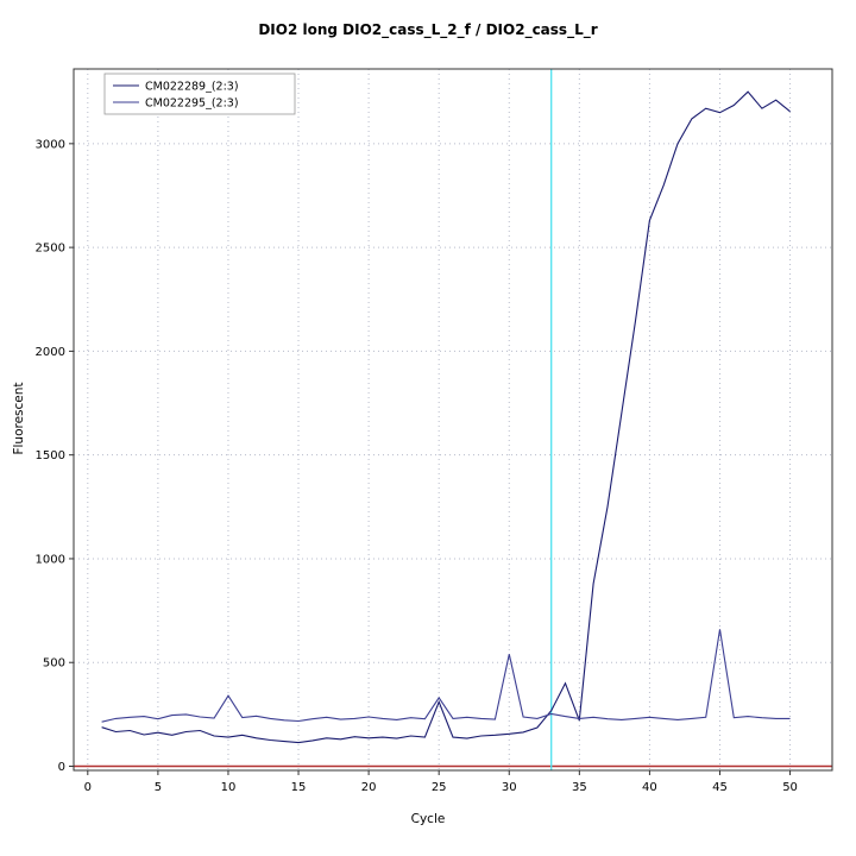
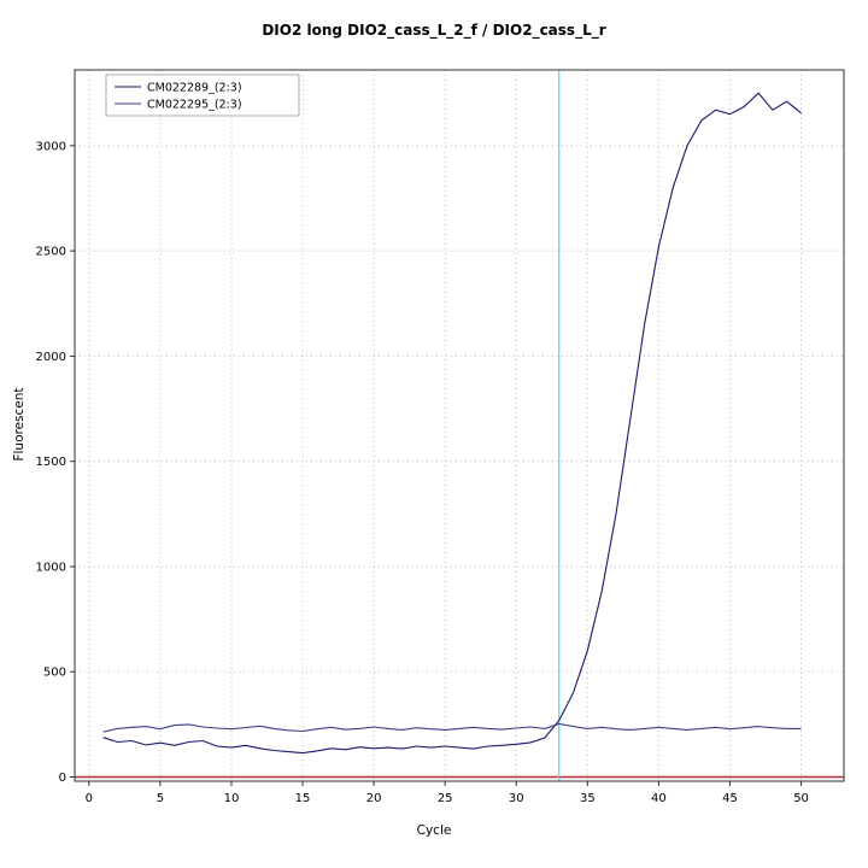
CM022295_(2:3)/10: 340 -> 230
CM022289_(2:3)/25: 310 -> 150
CM022295_(2:3)/25: 330 -> 220
CM022295_(2:3)/30: 540 -> 230
CM022289_(2:3)/35: 220 -> 600
CM022289_(2:3)/40: 2630 -> 2520
CM022295_(2:3)/45: 660 -> 230
